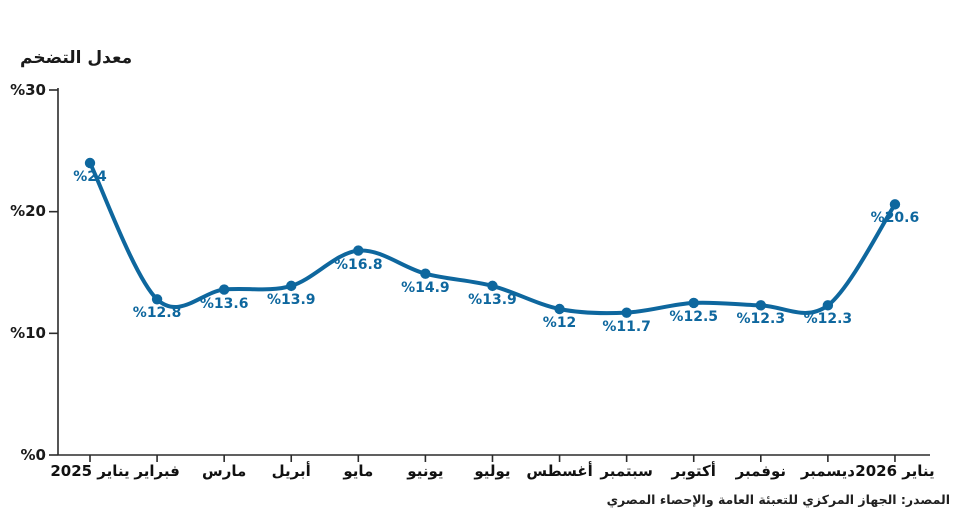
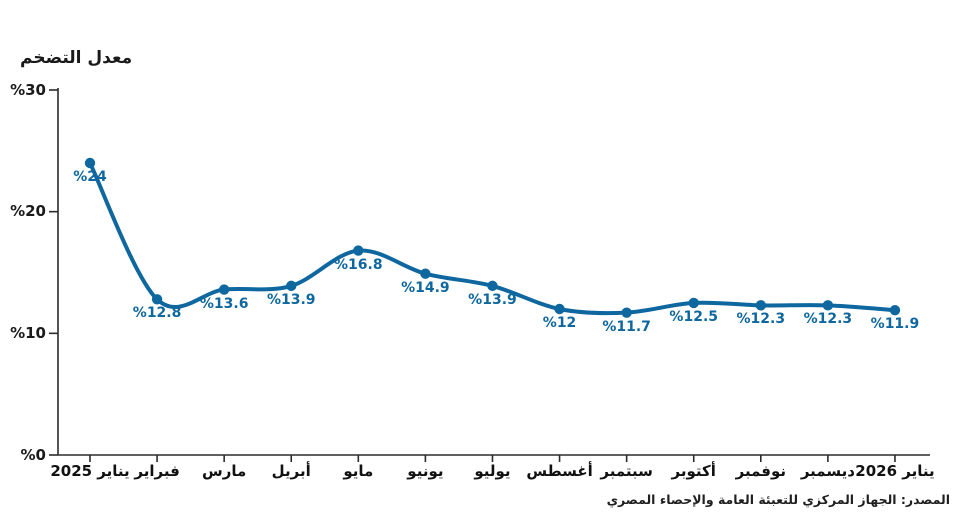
يناير 2026: 20.6 -> 11.9
